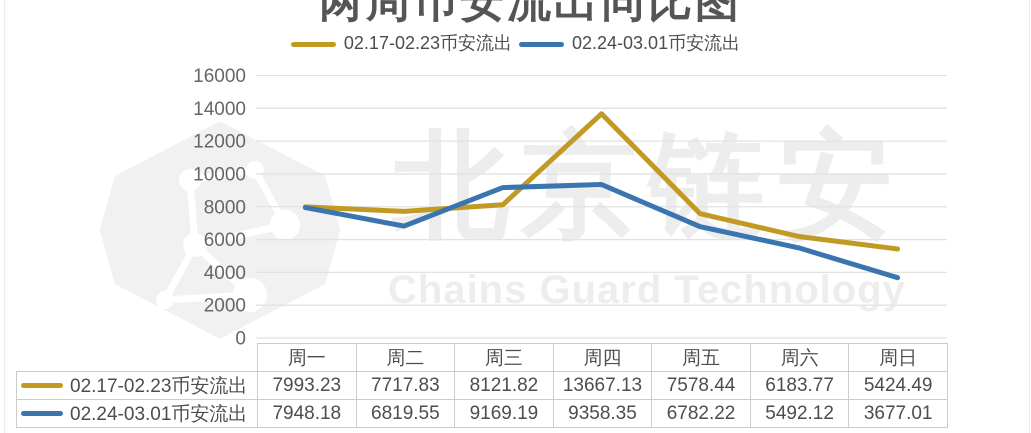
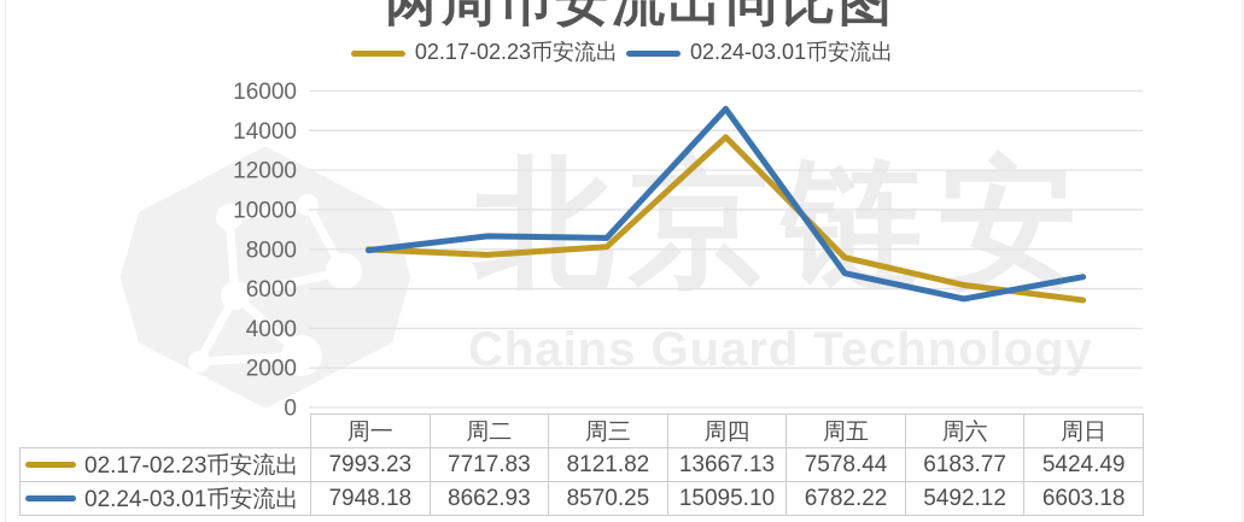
02.24-03.01币安流出/周二: 6819.55 -> 8662.93
02.24-03.01币安流出/周三: 9169.19 -> 8570.25
02.24-03.01币安流出/周四: 9358.35 -> 15095.10
02.24-03.01币安流出/周日: 3677.01 -> 6603.18
